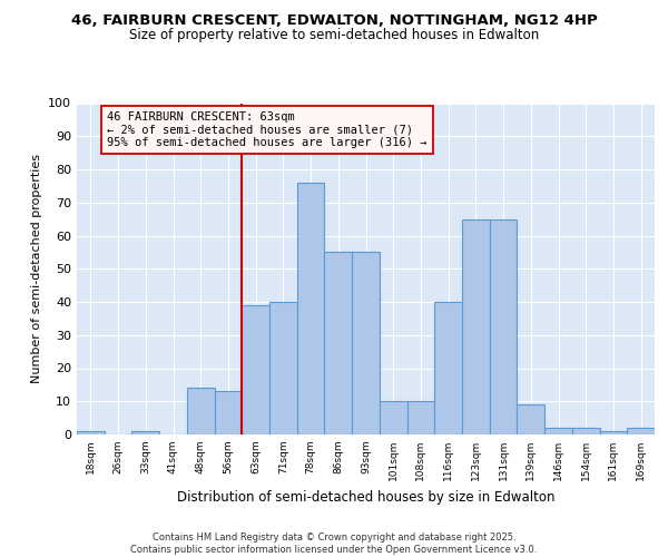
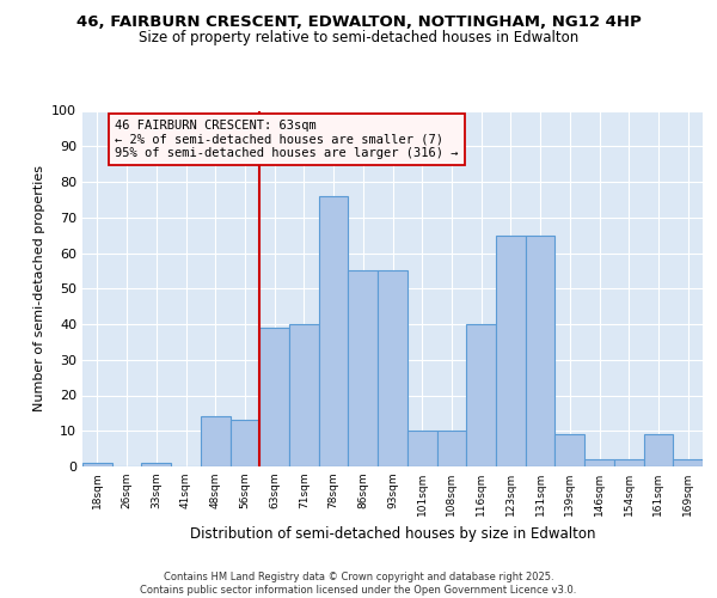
161sqm: 1 -> 9
